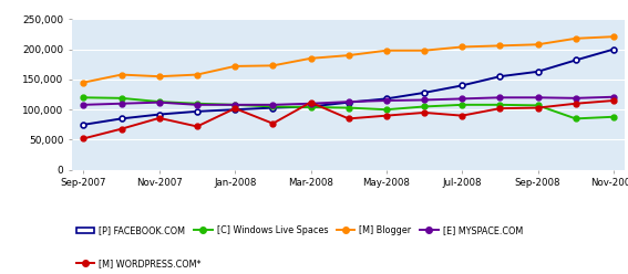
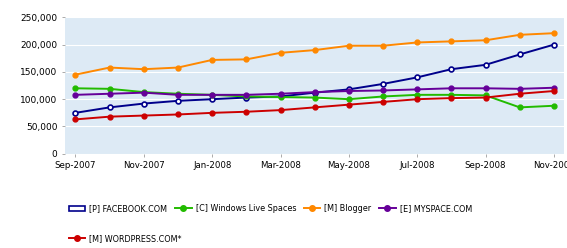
[M] WORDPRESS.COM*/Sep-2007: 52,000 -> 63,000
[M] WORDPRESS.COM*/Nov-2007: 86,000 -> 70,000
[M] WORDPRESS.COM*/Jan-2008: 102,000 -> 75,000
[M] WORDPRESS.COM*/Mar-2008: 112,000 -> 80,000
[M] WORDPRESS.COM*/Jul-2008: 90,000 -> 100,000
